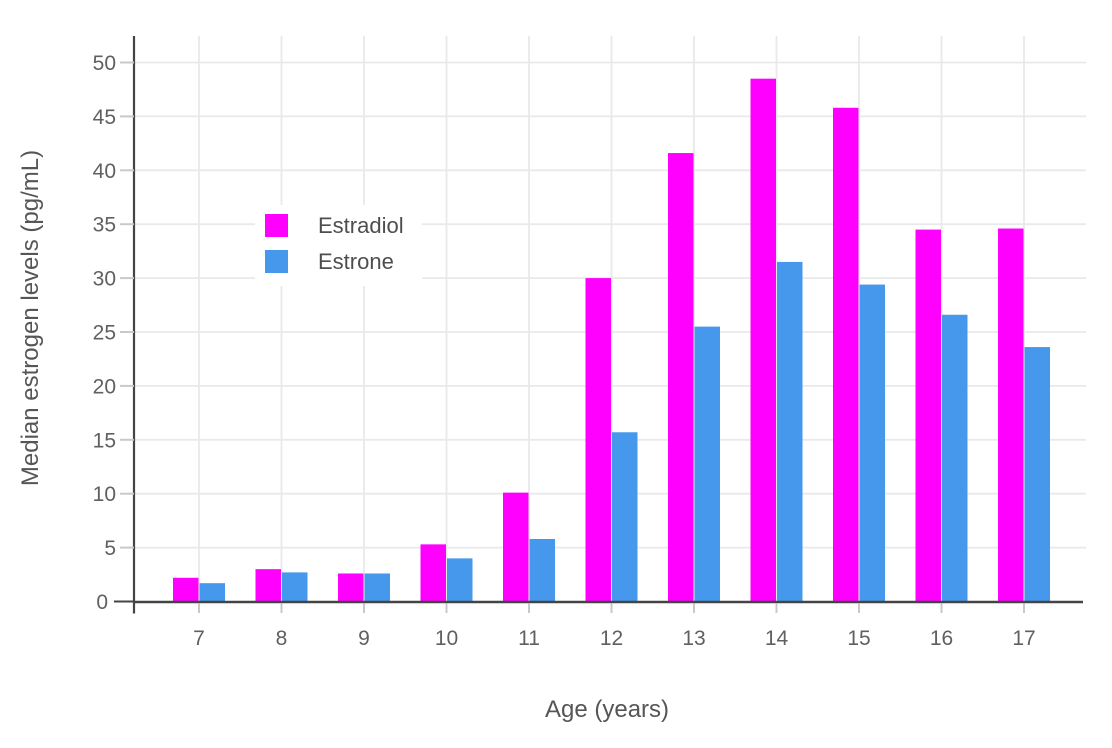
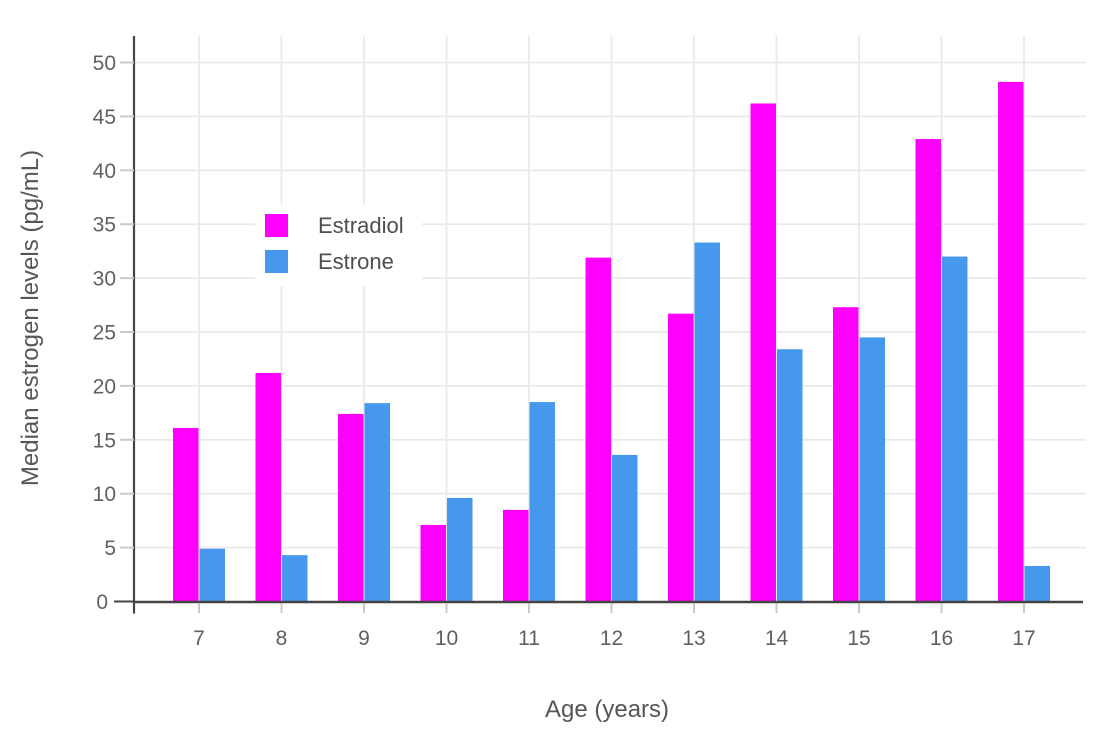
Estradiol/7: 2.2 -> 16.1
Estrone/7: 1.7 -> 4.9
Estradiol/8: 3.0 -> 21.2
Estrone/8: 2.7 -> 4.3
Estradiol/9: 2.6 -> 17.4
Estrone/9: 2.6 -> 18.4
Estradiol/10: 5.3 -> 7.1
Estrone/10: 4.0 -> 9.6
Estradiol/11: 10.1 -> 8.5
Estrone/11: 5.8 -> 18.5
Estradiol/12: 30.0 -> 31.9
Estrone/12: 15.7 -> 13.6
Estradiol/13: 41.6 -> 26.7
Estrone/13: 25.5 -> 33.3
Estradiol/14: 48.5 -> 46.2
Estrone/14: 31.5 -> 23.4
Estradiol/15: 45.8 -> 27.3
Estrone/15: 29.4 -> 24.5
Estradiol/16: 34.5 -> 42.9
Estrone/16: 26.6 -> 32.0
Estradiol/17: 34.6 -> 48.2
Estrone/17: 23.6 -> 3.3
